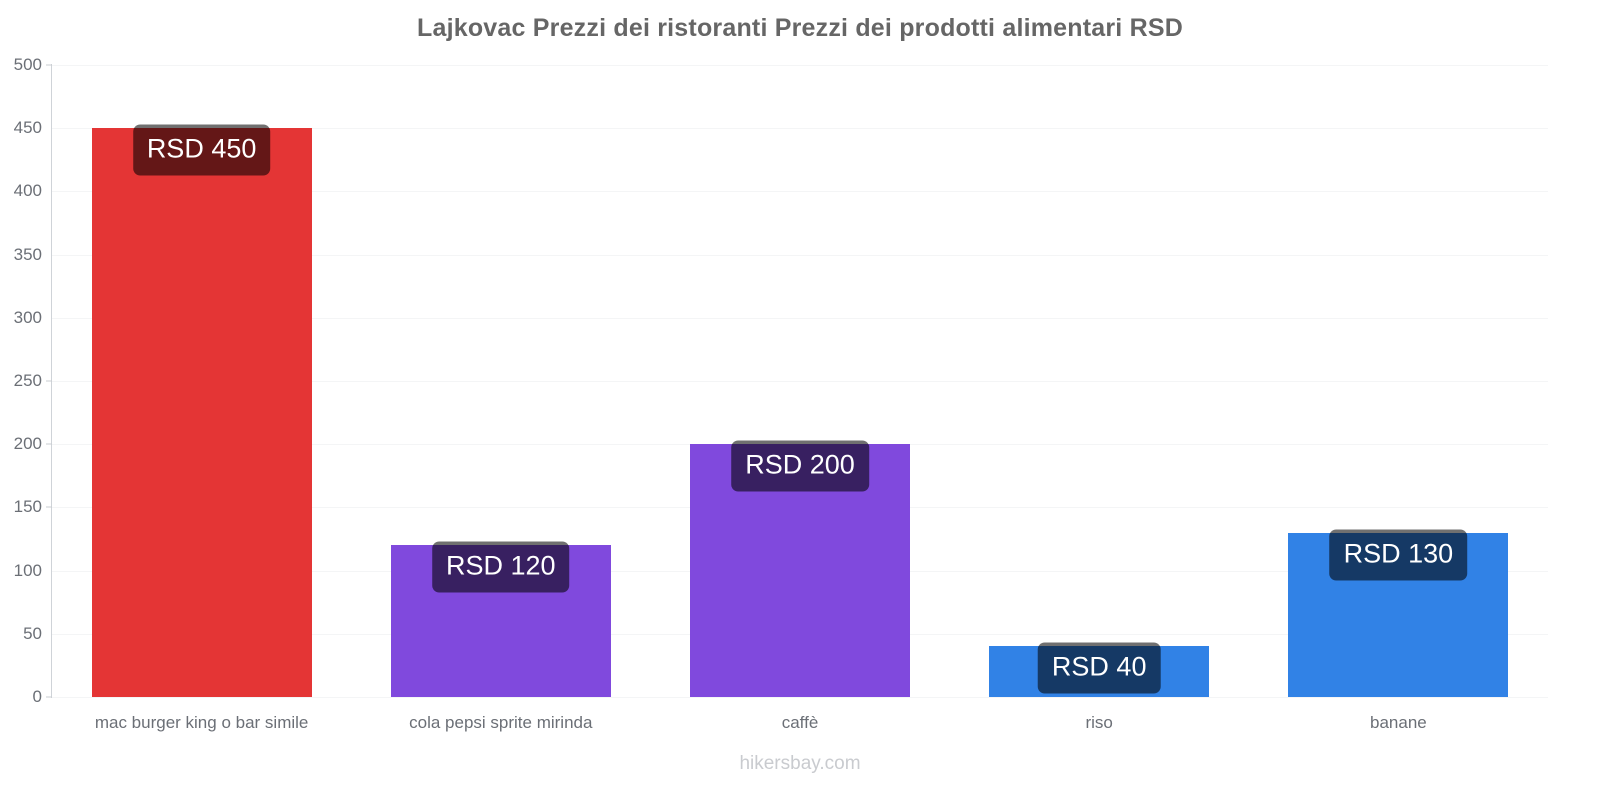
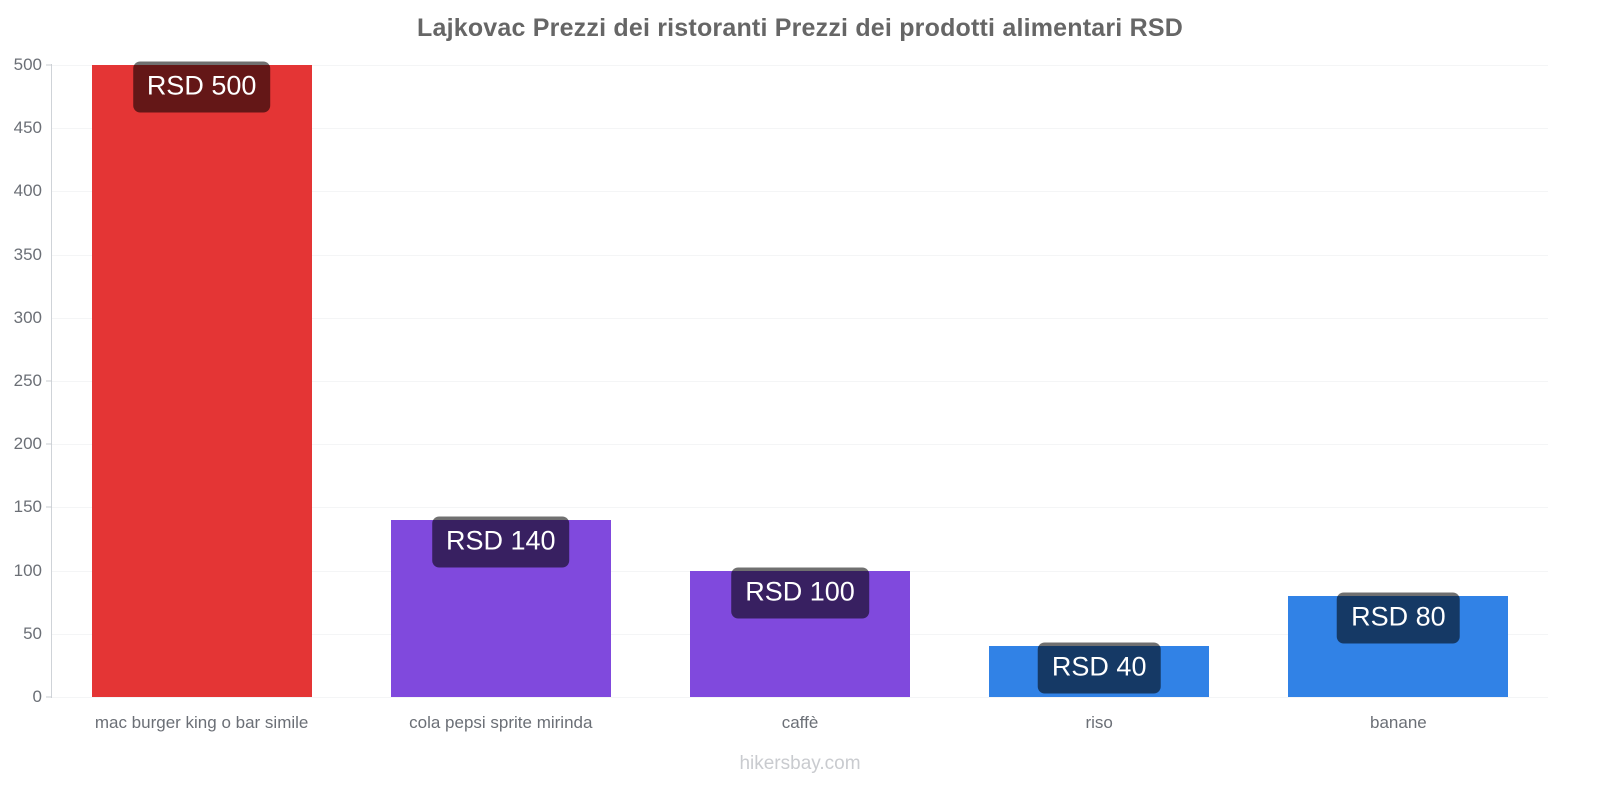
mac burger king o bar simile: 450 -> 500
cola pepsi sprite mirinda: 120 -> 140
caffè: 200 -> 100
banane: 130 -> 80
